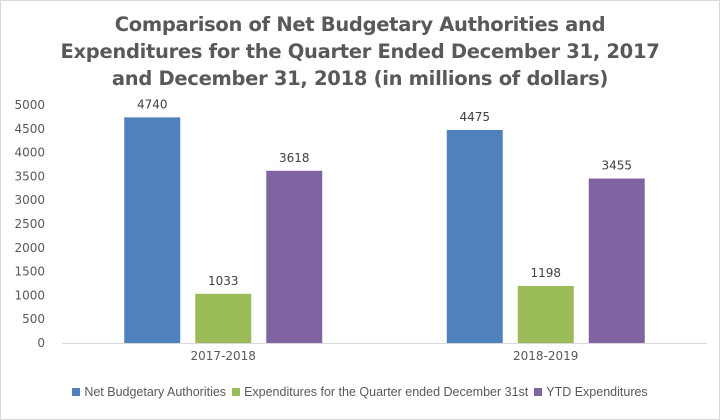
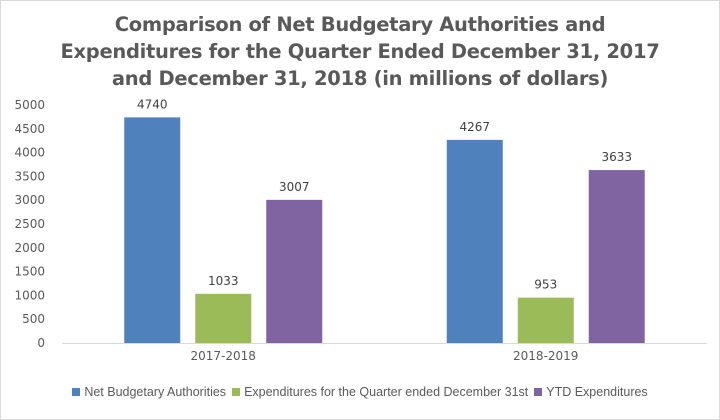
YTD Expenditures/2017-2018: 3618 -> 3007
Net Budgetary Authorities/2018-2019: 4475 -> 4267
Expenditures for the Quarter ended December 31st/2018-2019: 1198 -> 953
YTD Expenditures/2018-2019: 3455 -> 3633
